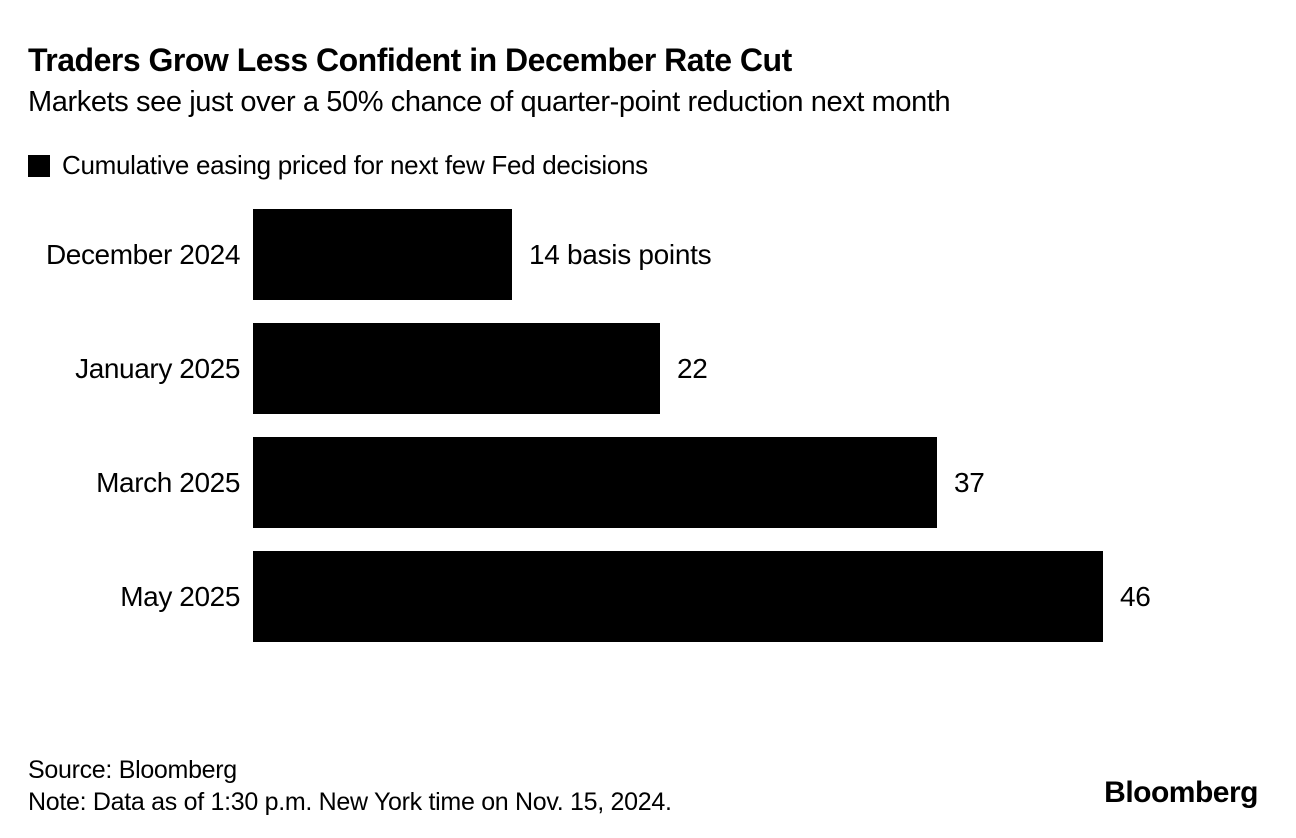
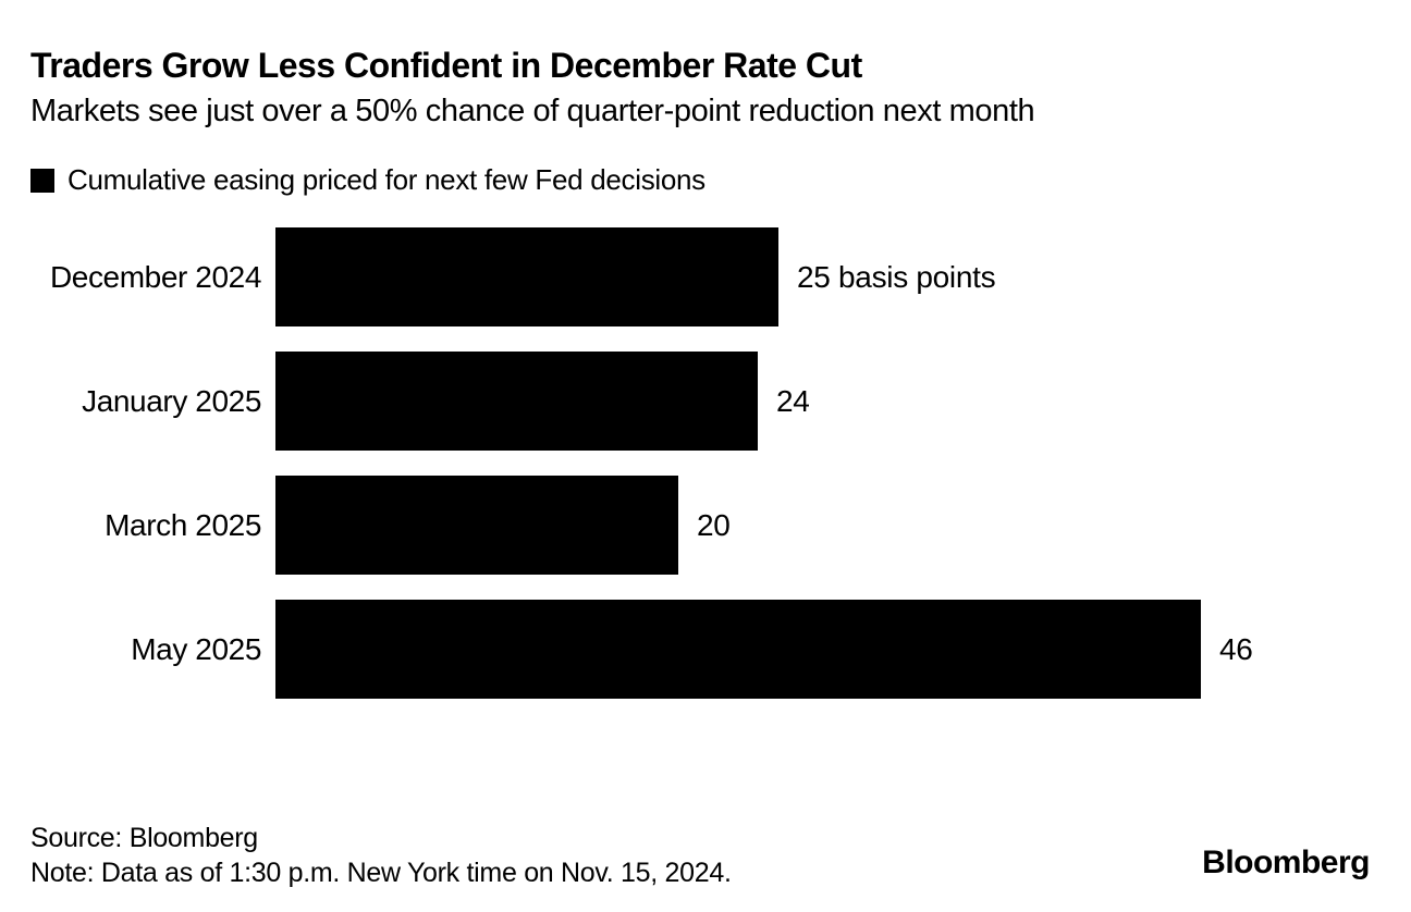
December 2024: 14 -> 25
January 2025: 22 -> 24
March 2025: 37 -> 20
